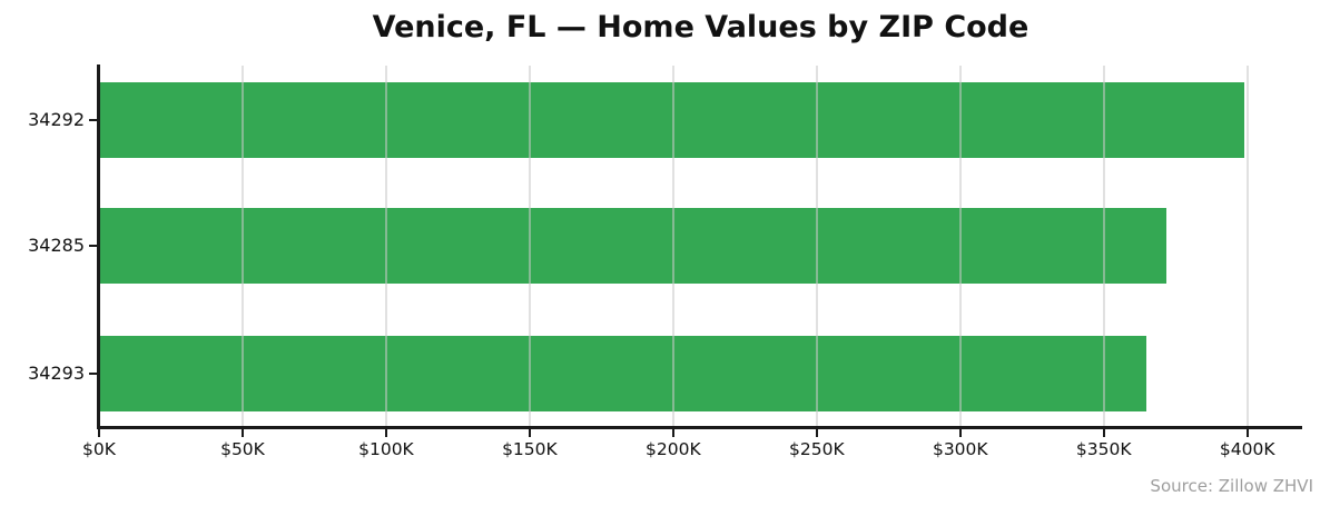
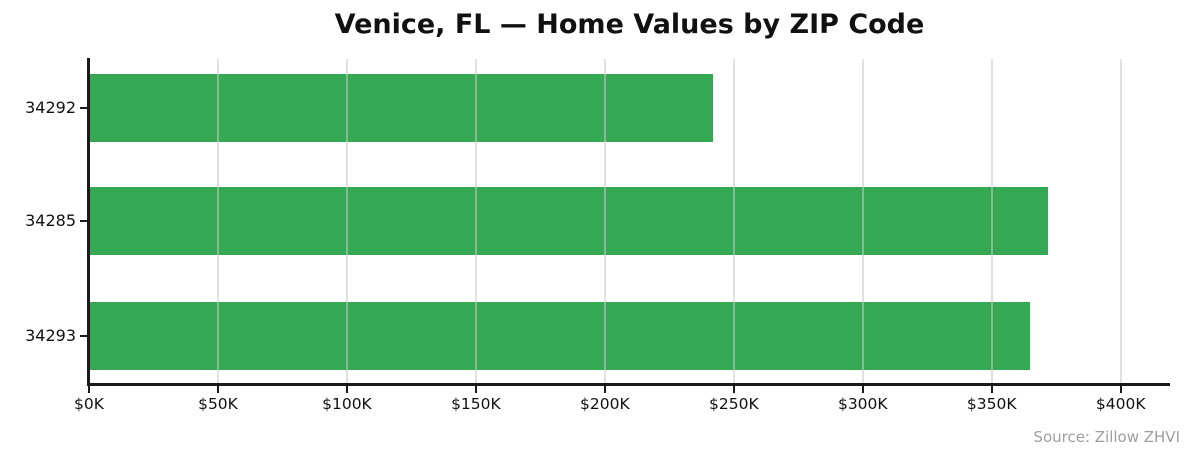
34292: $399K -> $242K
